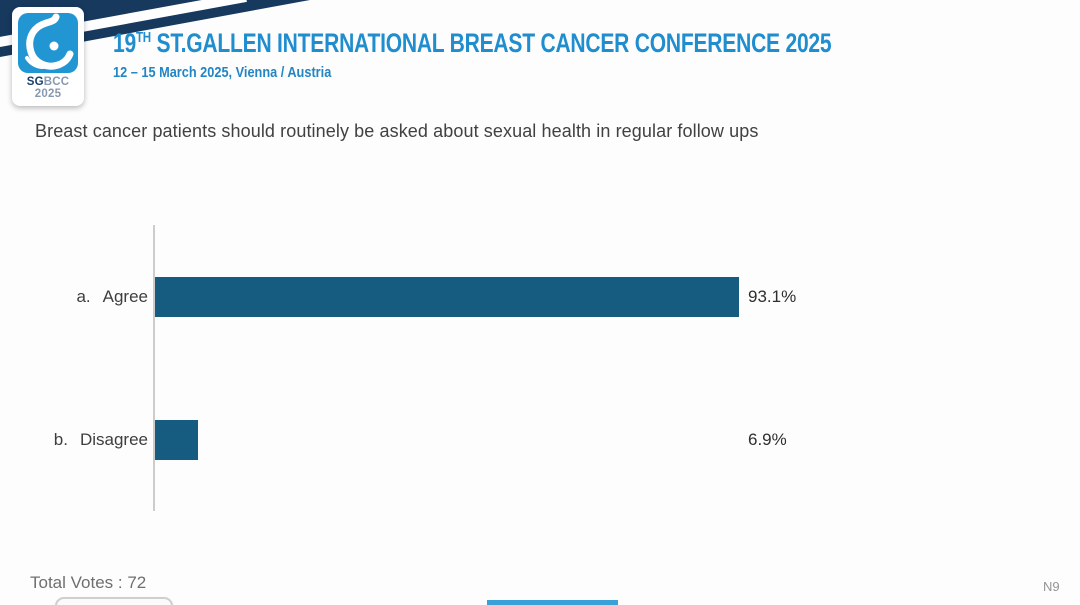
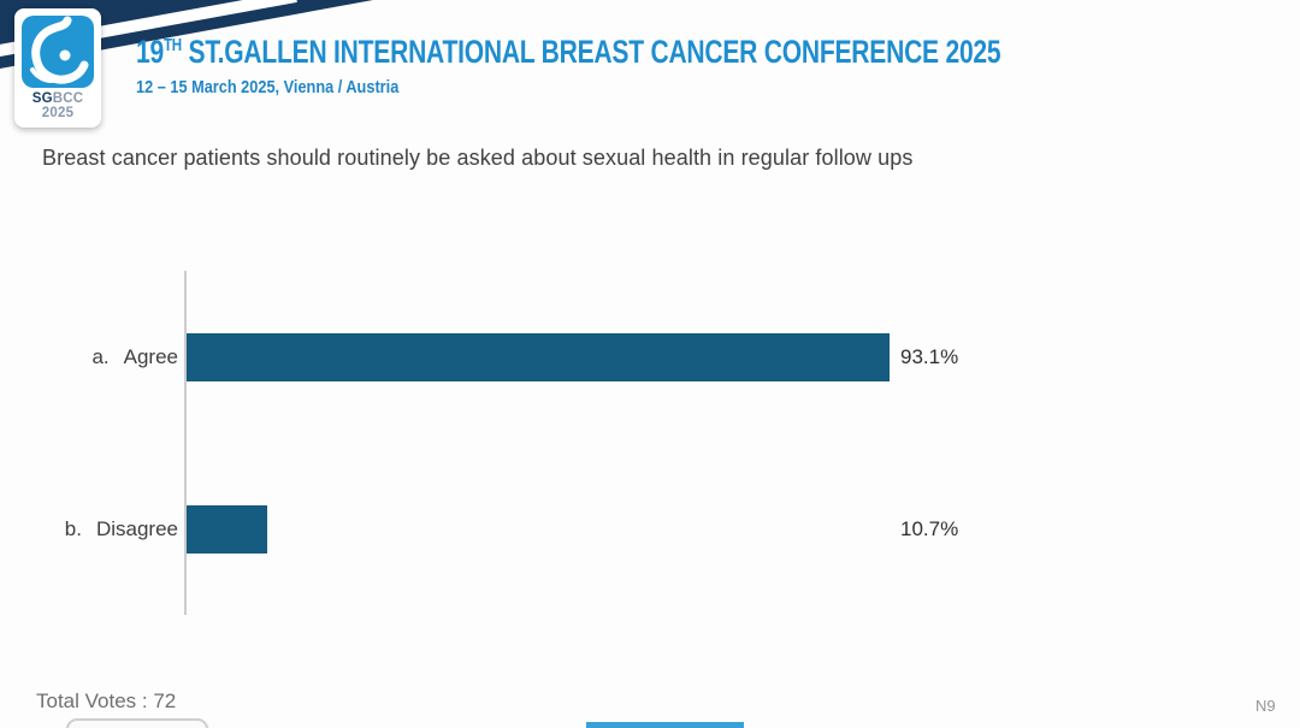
Disagree: 6.9% -> 10.7%
